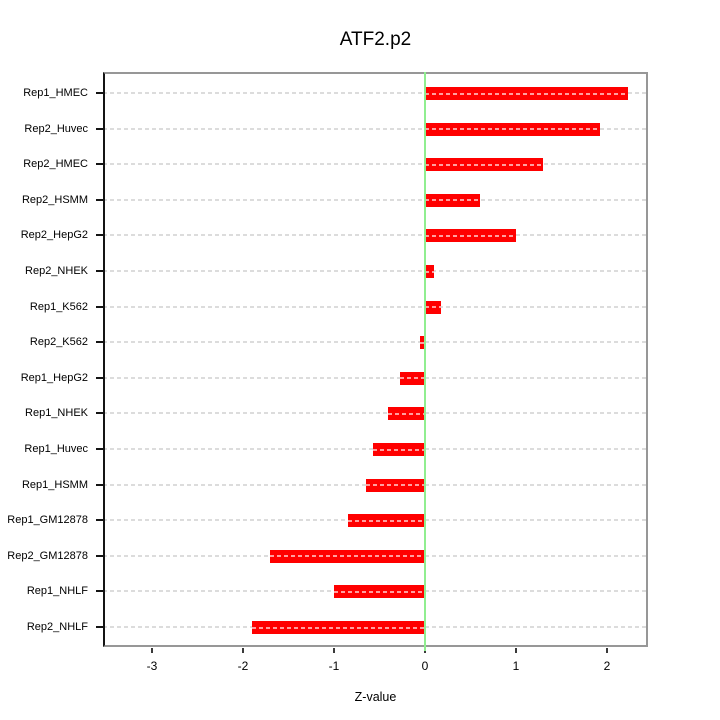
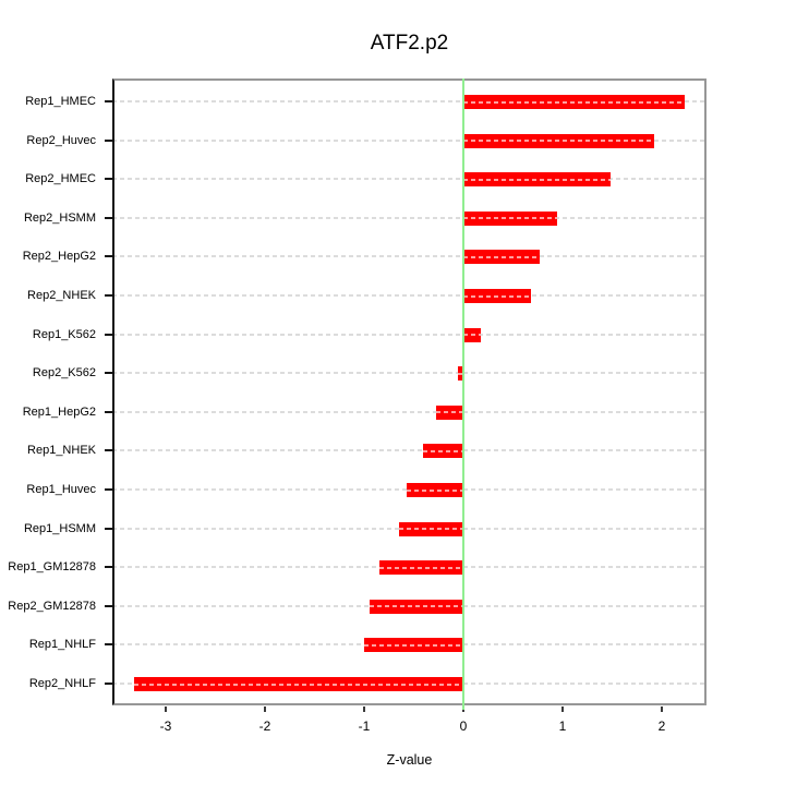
Rep2_HMEC: 1.3 -> 1.5
Rep2_HSMM: 0.6 -> 0.9
Rep2_HepG2: 1.0 -> 0.8
Rep2_NHEK: 0.1 -> 0.7
Rep2_GM12878: -1.7 -> -0.9
Rep2_NHLF: -1.9 -> -3.3
